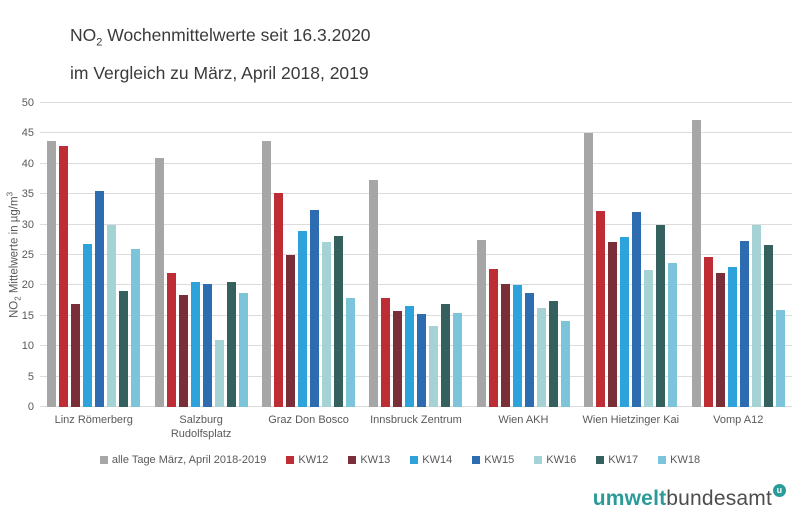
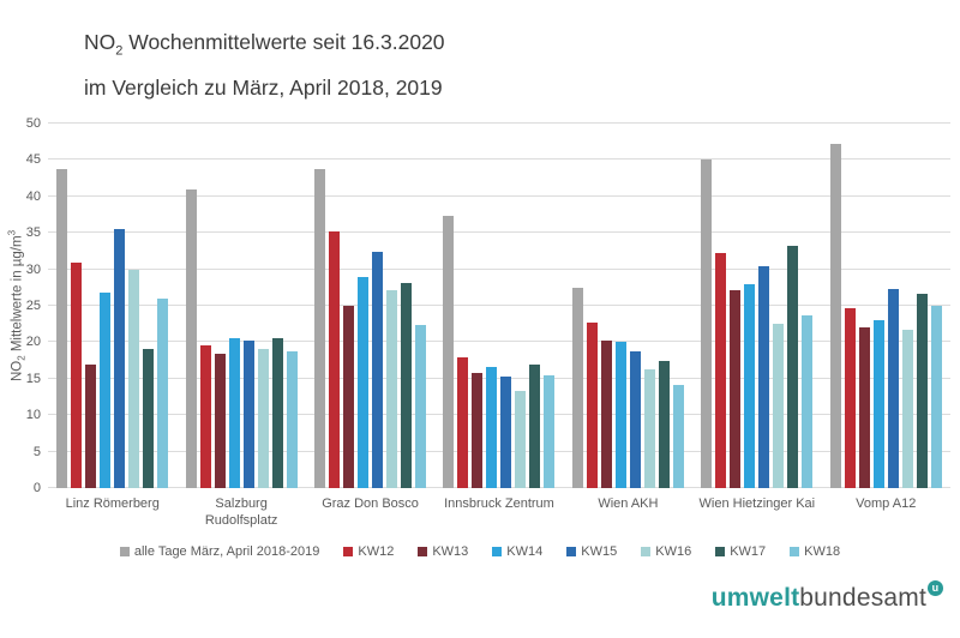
KW12/Linz Römerberg: 43 -> 31
KW12/Salzburg Rudolfsplatz: 22 -> 20
KW16/Salzburg Rudolfsplatz: 11 -> 19
KW18/Graz Don Bosco: 18 -> 22
KW15/Wien Hietzinger Kai: 32 -> 30
KW17/Wien Hietzinger Kai: 30 -> 33
KW16/Vomp A12: 30 -> 22
KW18/Vomp A12: 16 -> 25
